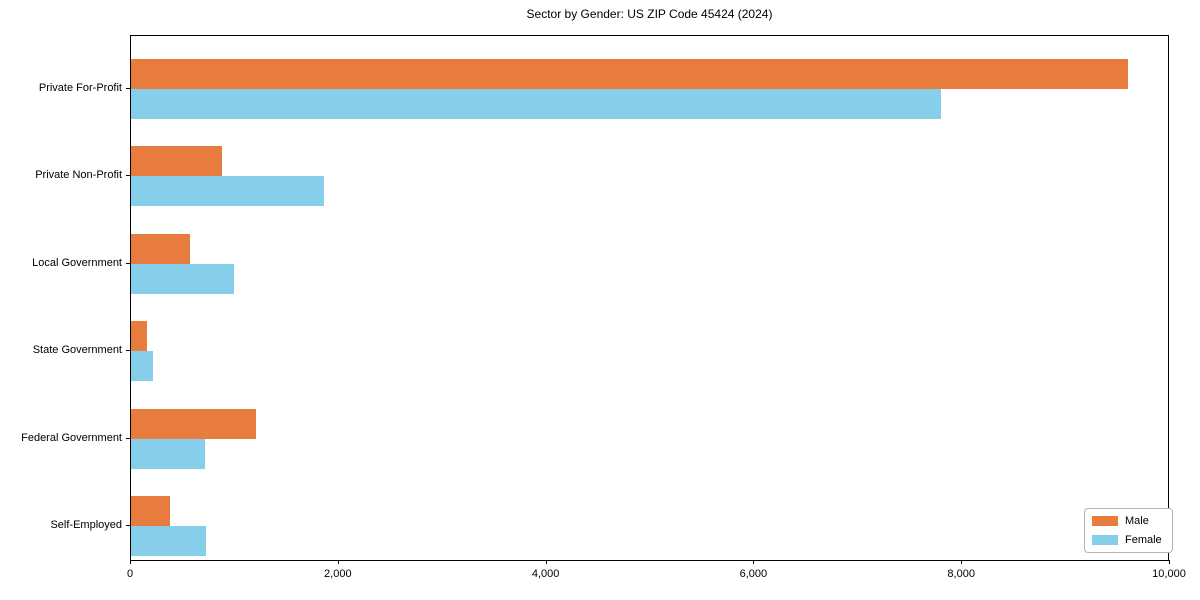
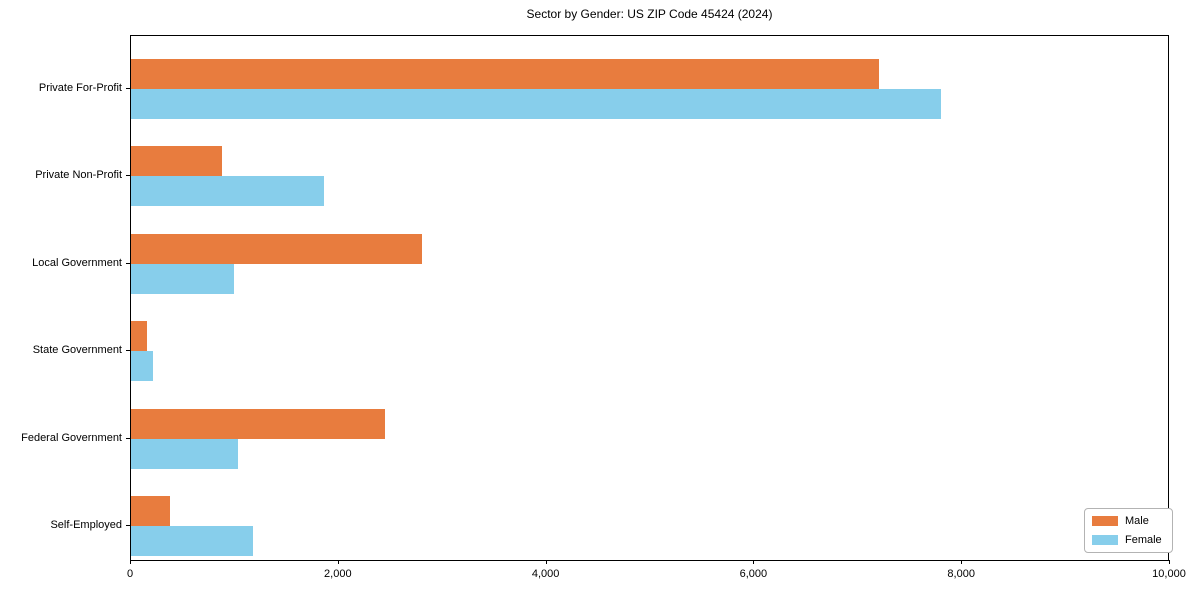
Male/Private For-Profit: 9600 -> 7200
Male/Local Government: 570 -> 2800
Male/Federal Government: 1200 -> 2440
Female/Federal Government: 710 -> 1030
Female/Self-Employed: 720 -> 1170
